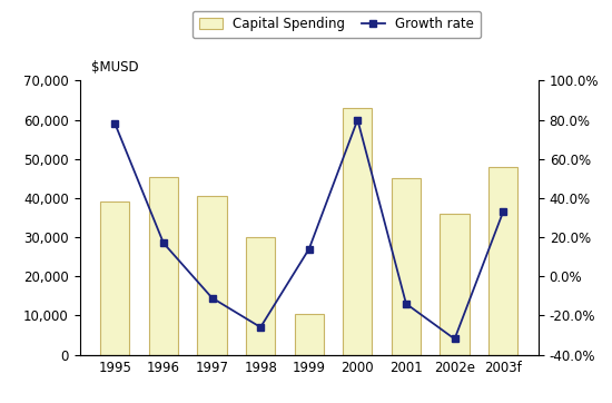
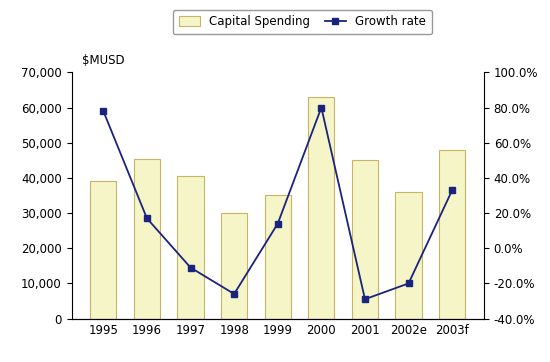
Capital Spending/1999: 10,500 -> 35,000
Growth rate/2001: -14% -> -29%
Growth rate/2002e: -32% -> -20%
